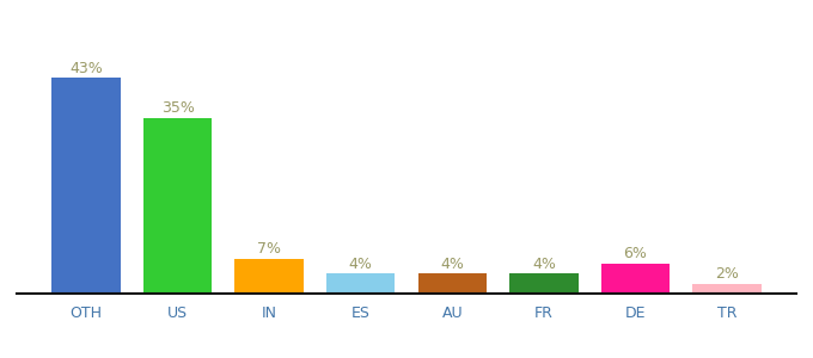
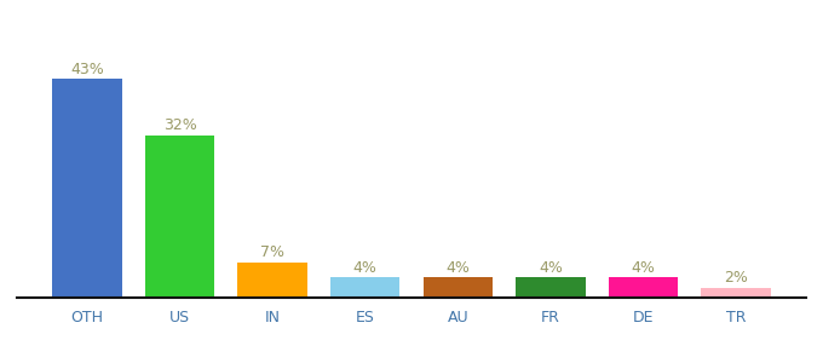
US: 35% -> 32%
DE: 6% -> 4%
